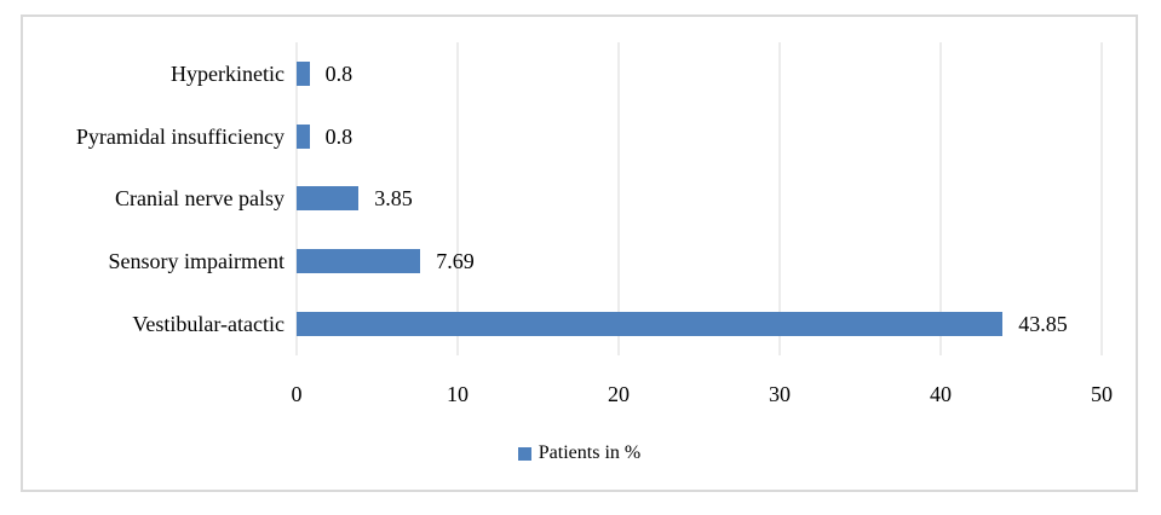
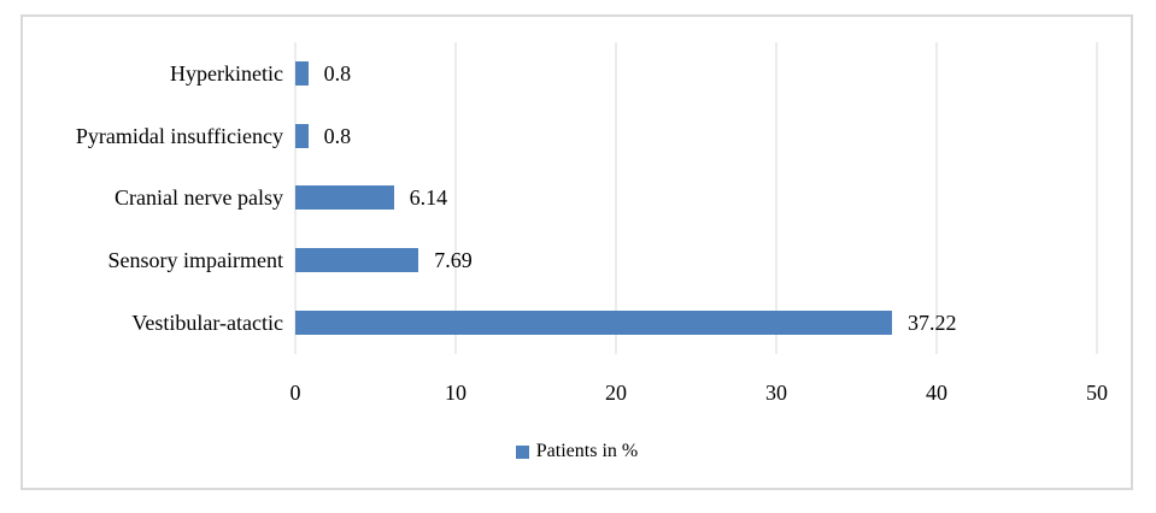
Cranial nerve palsy: 3.85 -> 6.14
Vestibular-atactic: 43.85 -> 37.22
